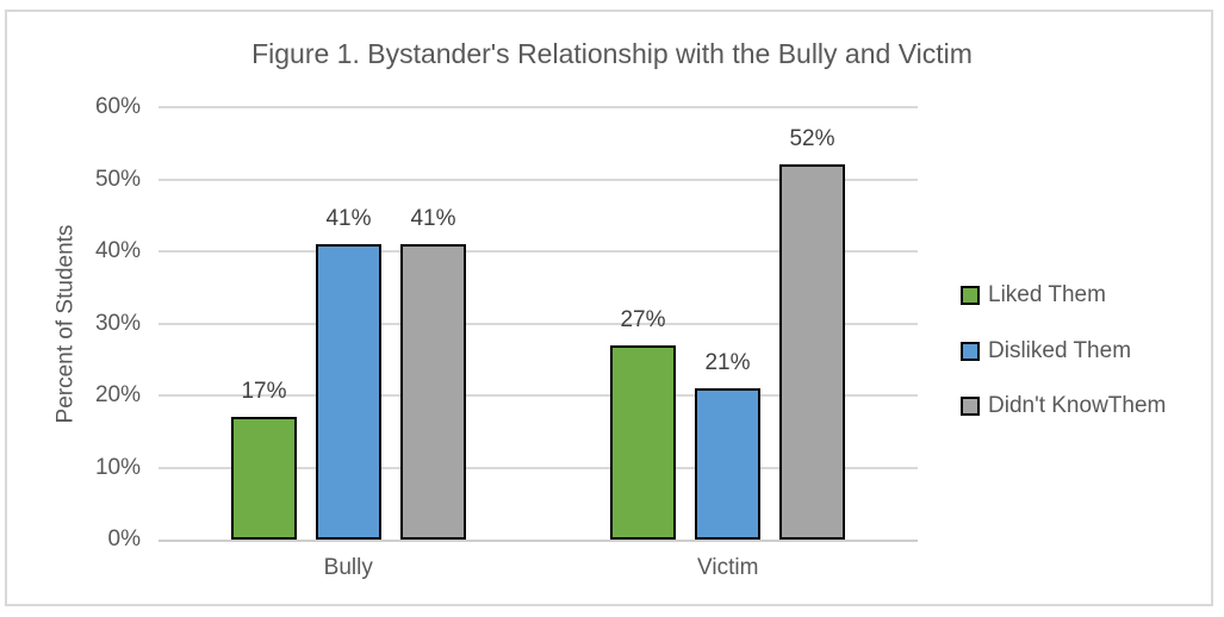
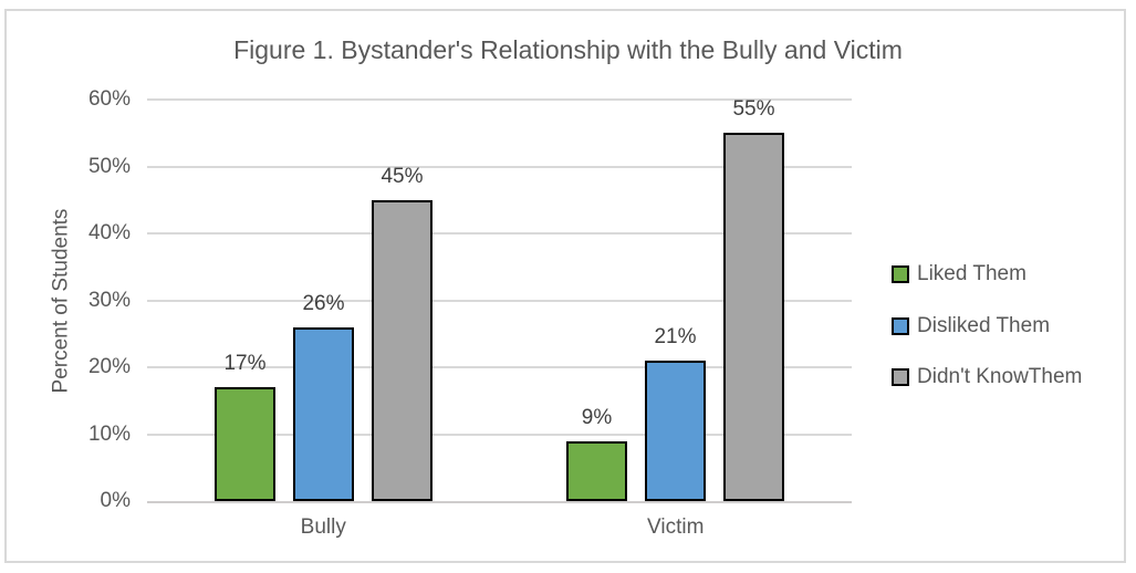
Disliked Them/Bully: 41% -> 26%
Didn't KnowThem/Bully: 41% -> 45%
Liked Them/Victim: 27% -> 9%
Didn't KnowThem/Victim: 52% -> 55%
